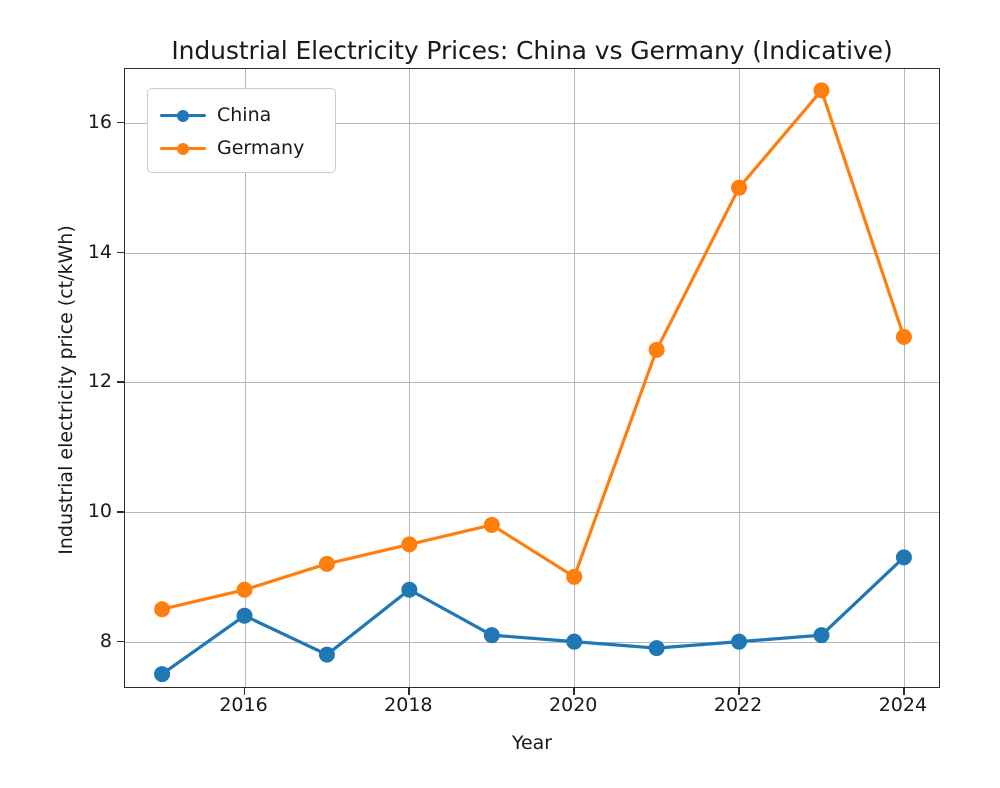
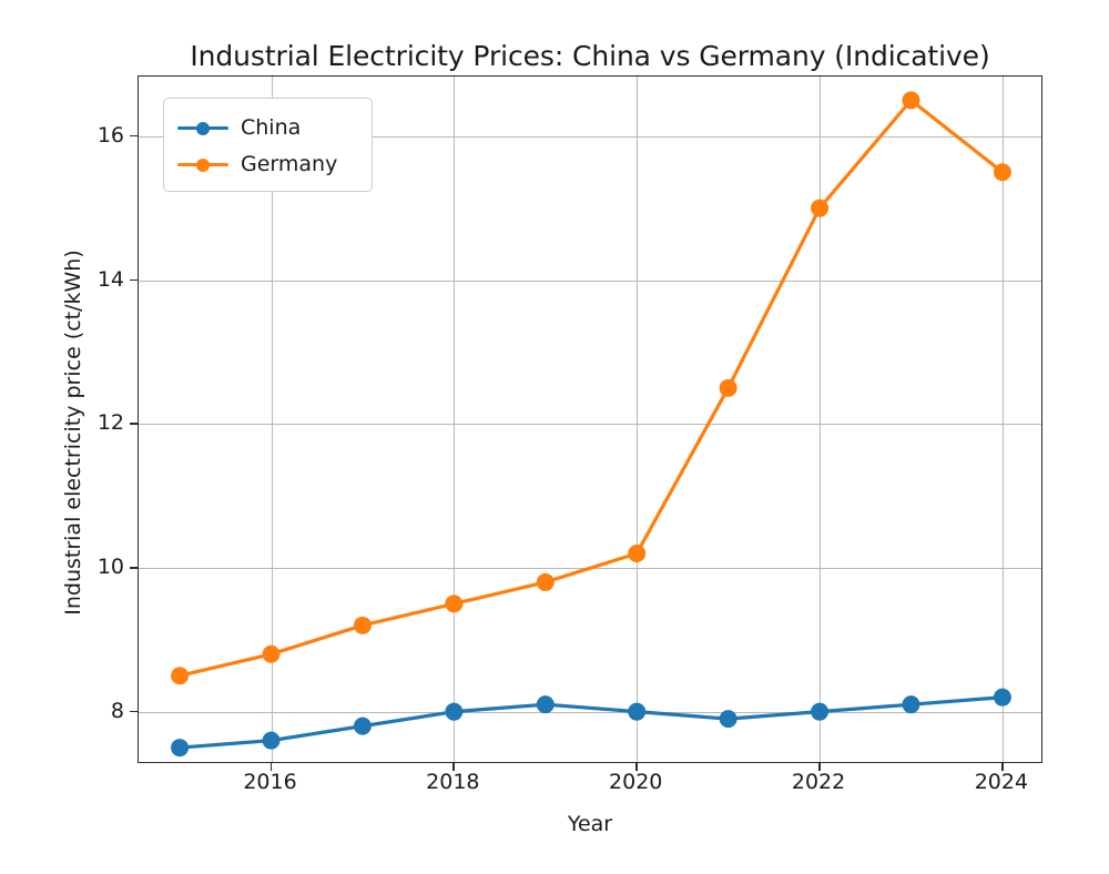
China/2016: 8.4 -> 7.6
China/2018: 8.8 -> 8.0
Germany/2020: 9.0 -> 10.2
China/2024: 9.3 -> 8.2
Germany/2024: 12.7 -> 15.5
